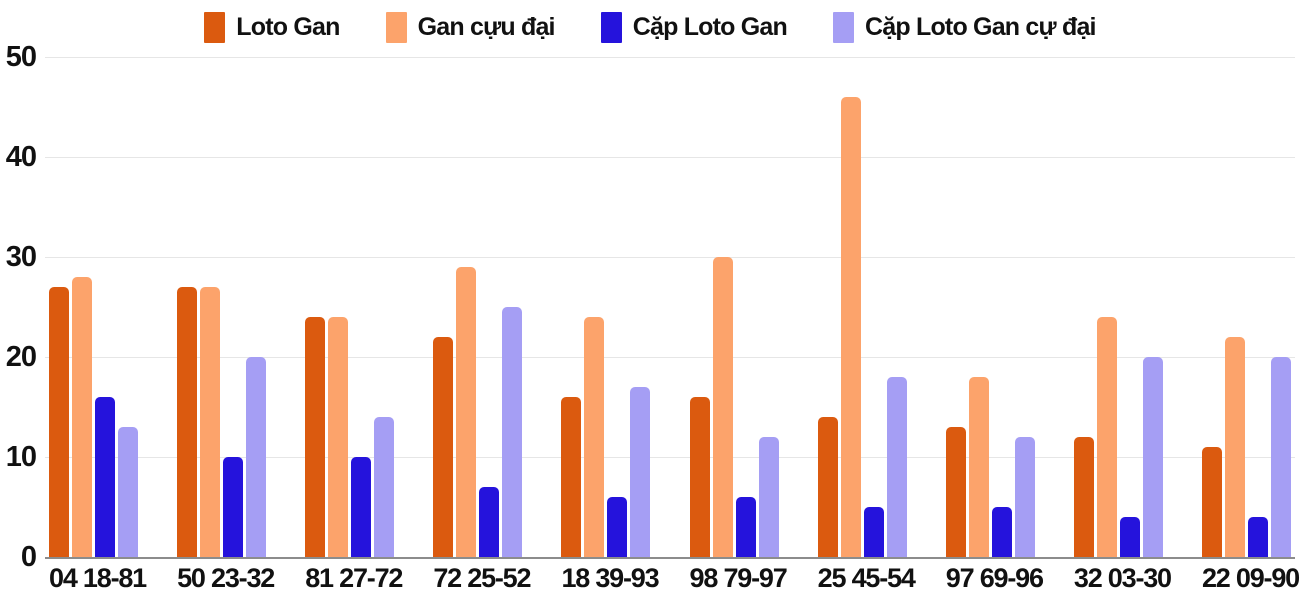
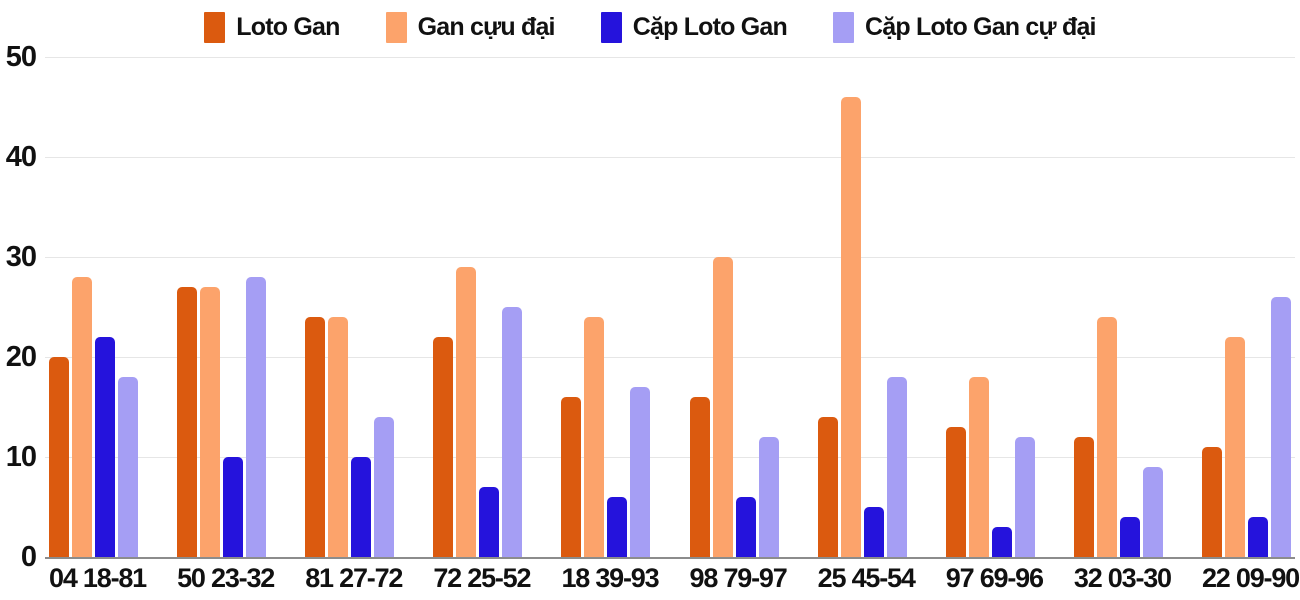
Loto Gan/04 18-81: 27 -> 20
Cặp Loto Gan/04 18-81: 16 -> 22
Cặp Loto Gan cự đại/04 18-81: 13 -> 18
Cặp Loto Gan cự đại/50 23-32: 20 -> 28
Cặp Loto Gan/97 69-96: 5 -> 3
Cặp Loto Gan cự đại/32 03-30: 20 -> 9
Cặp Loto Gan cự đại/22 09-90: 20 -> 26
